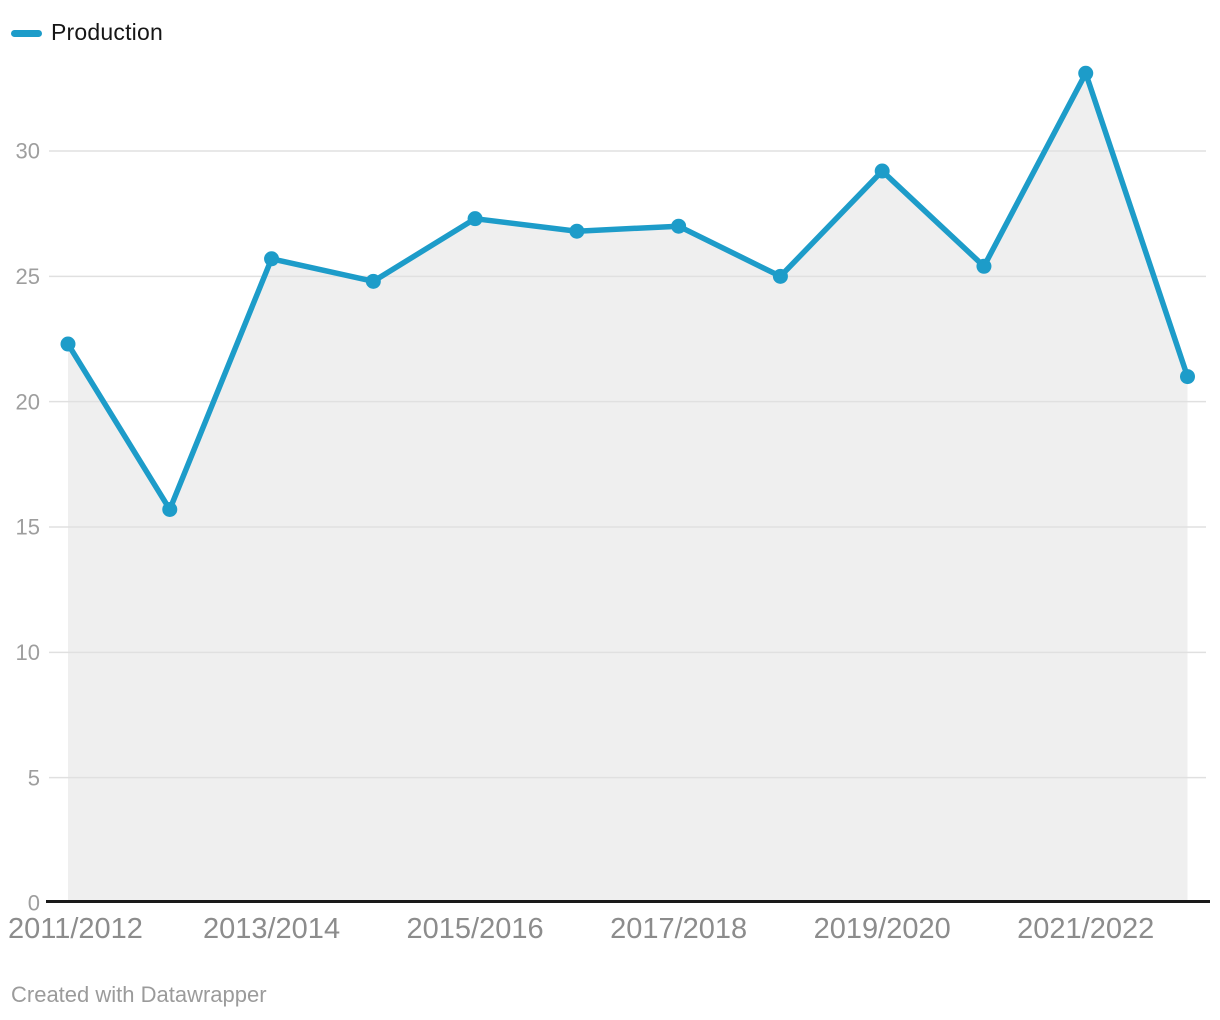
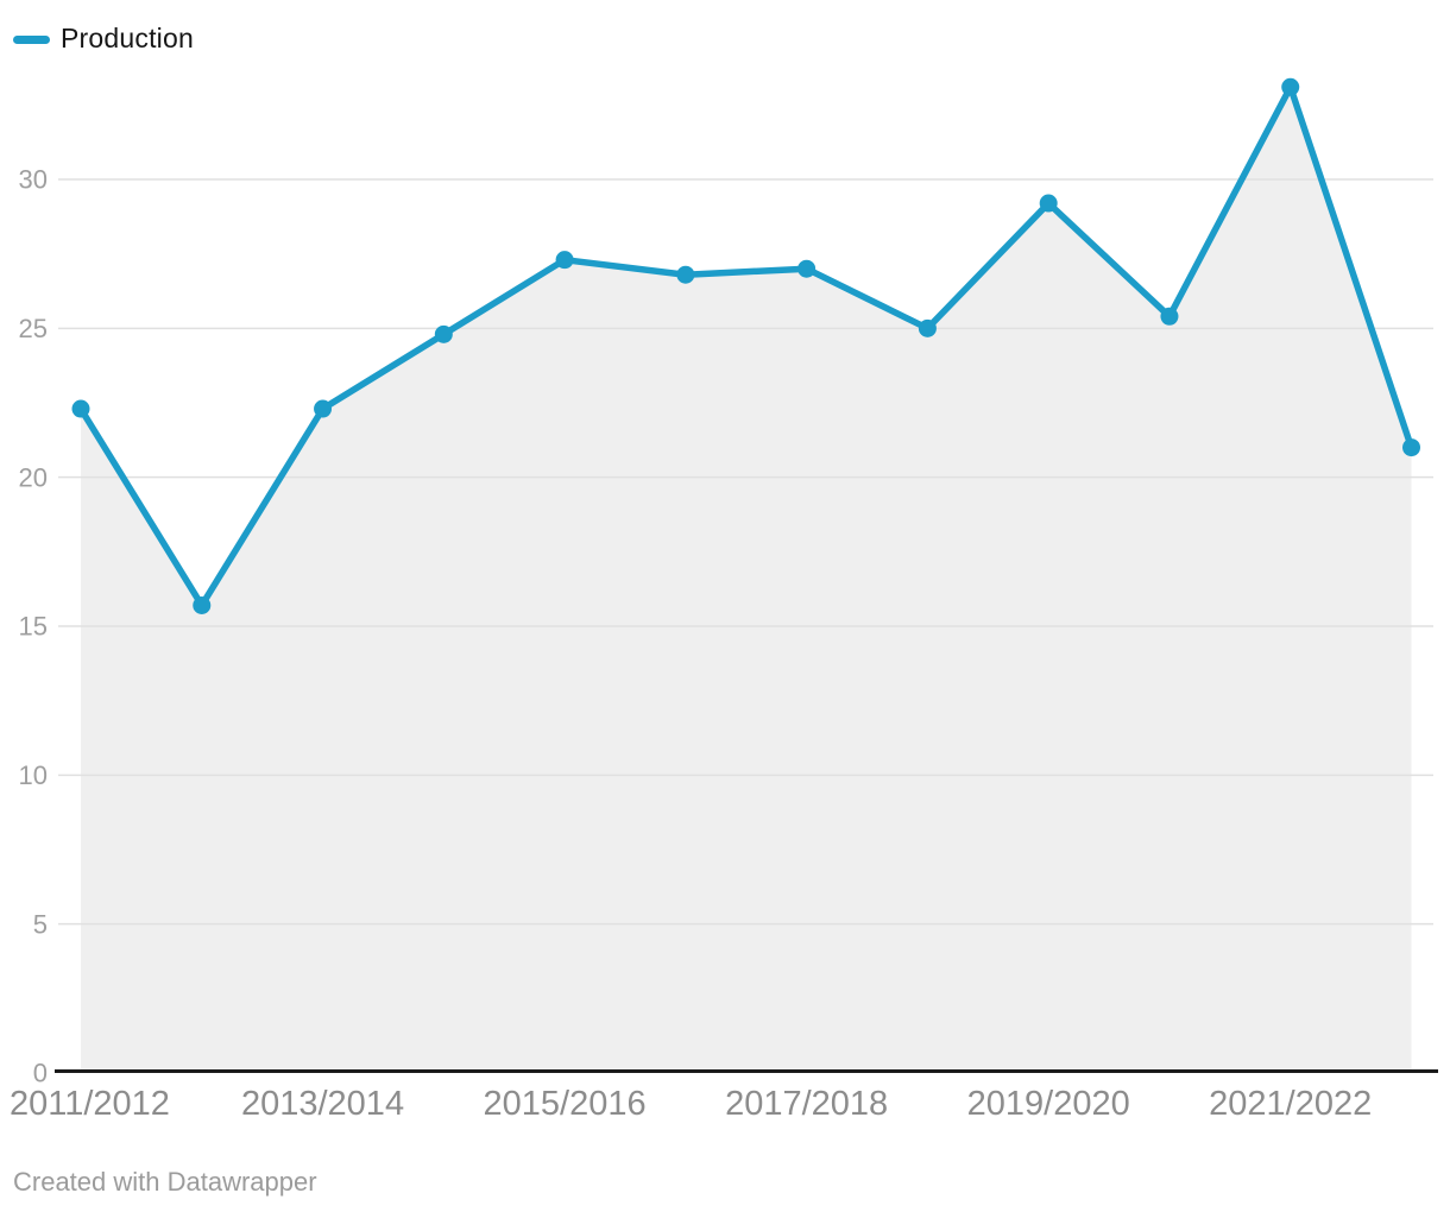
2013/2014: 25.7 -> 22.3
